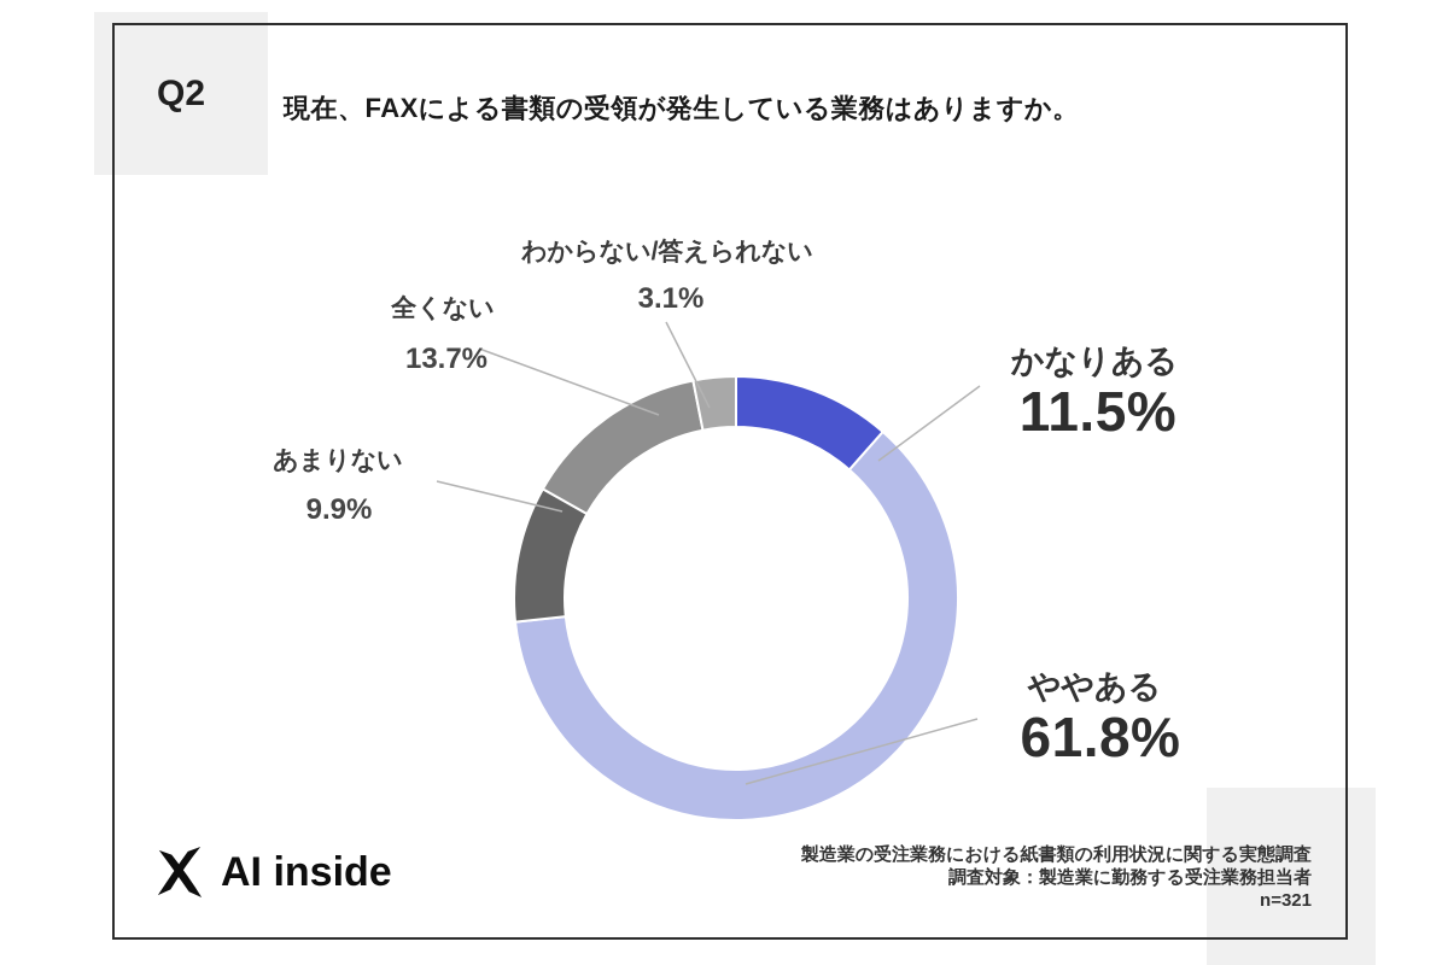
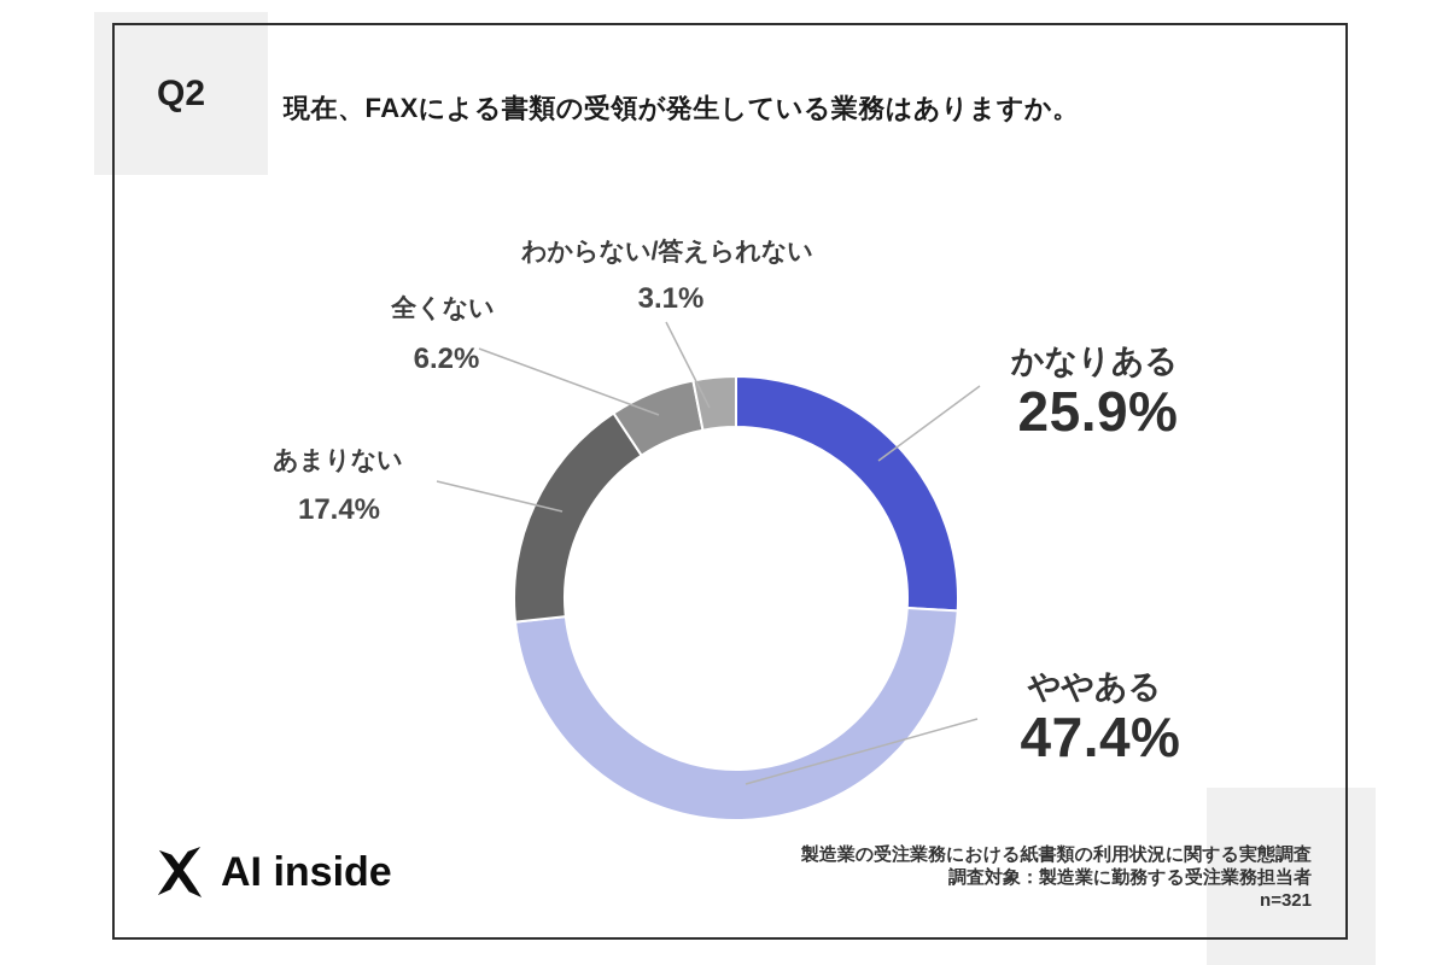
かなりある: 11.5% -> 25.9%
ややある: 61.8% -> 47.4%
あまりない: 9.9% -> 17.4%
全くない: 13.7% -> 6.2%
